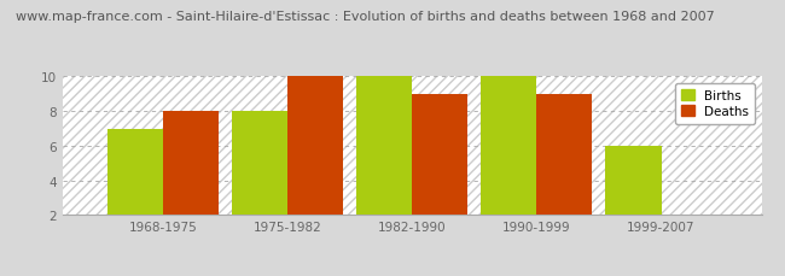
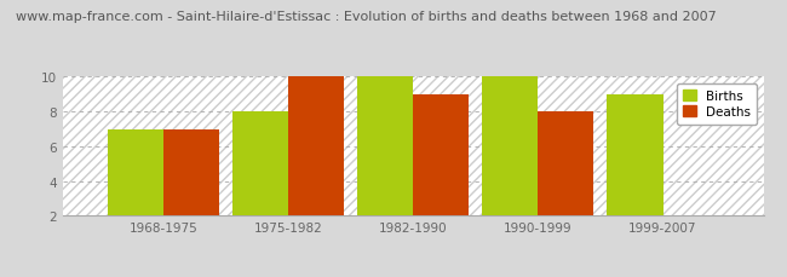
Deaths/1968-1975: 8 -> 7
Deaths/1990-1999: 9 -> 8
Births/1999-2007: 6 -> 9
